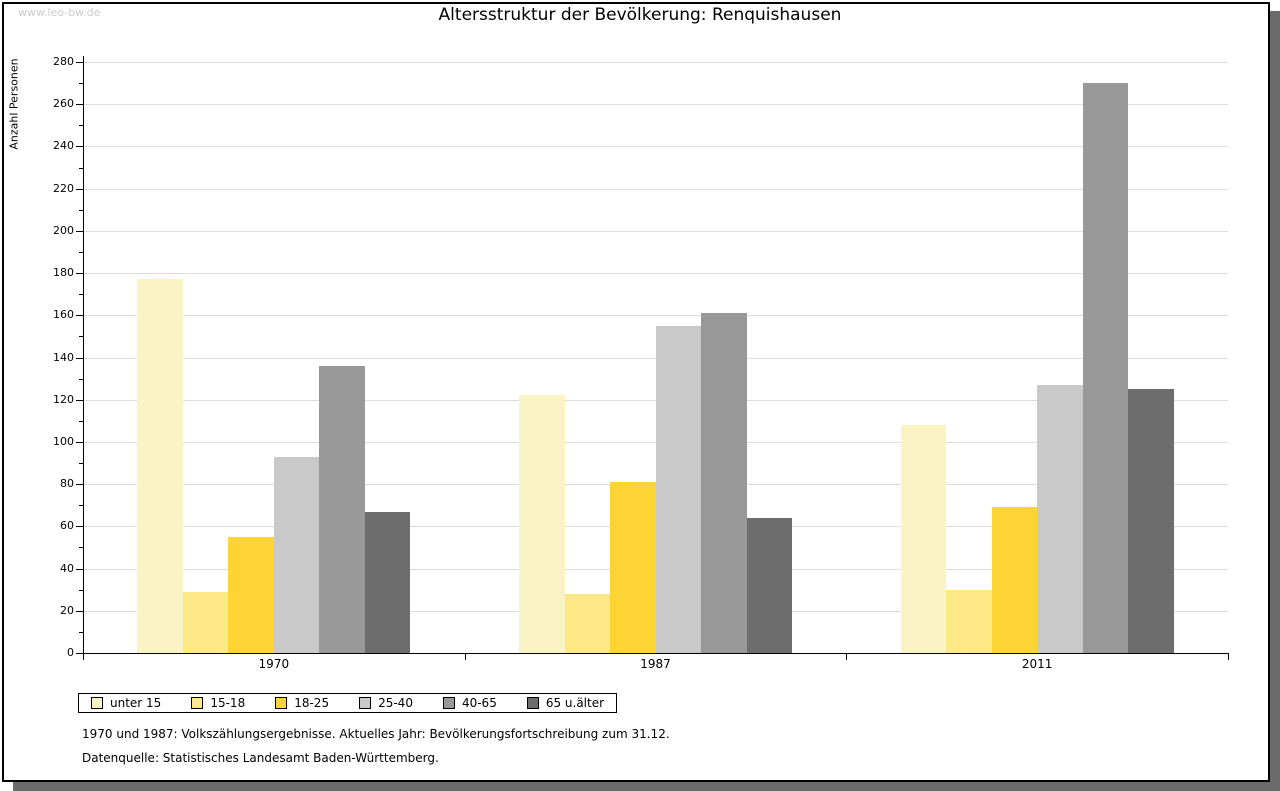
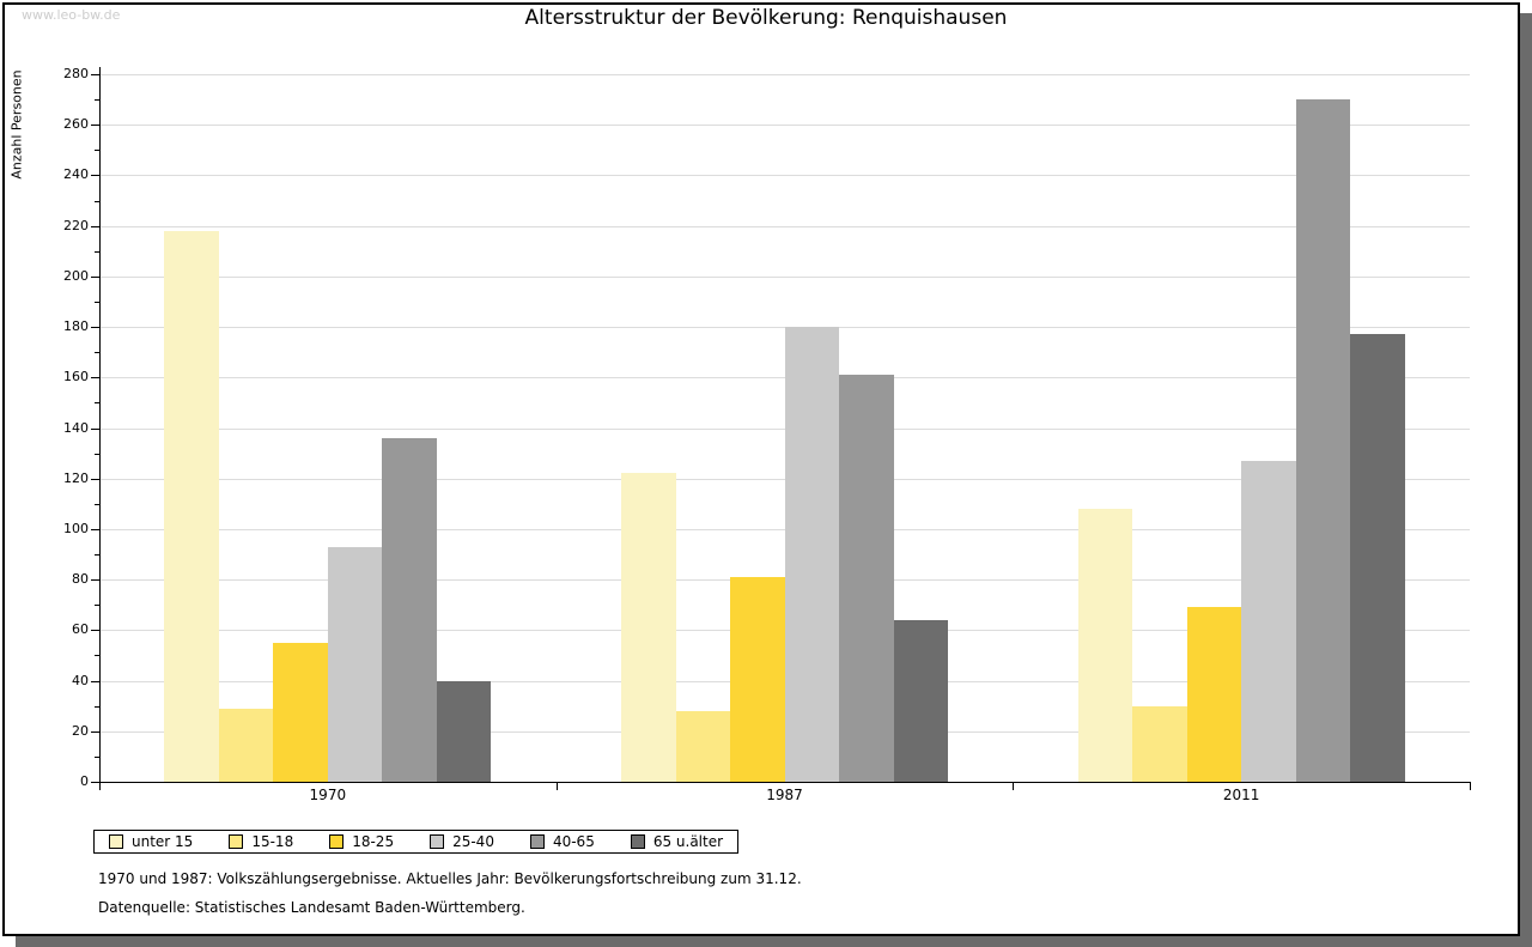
unter 15/1970: 177 -> 218
65 u.älter/1970: 67 -> 40
25-40/1987: 155 -> 180
65 u.älter/2011: 125 -> 177
